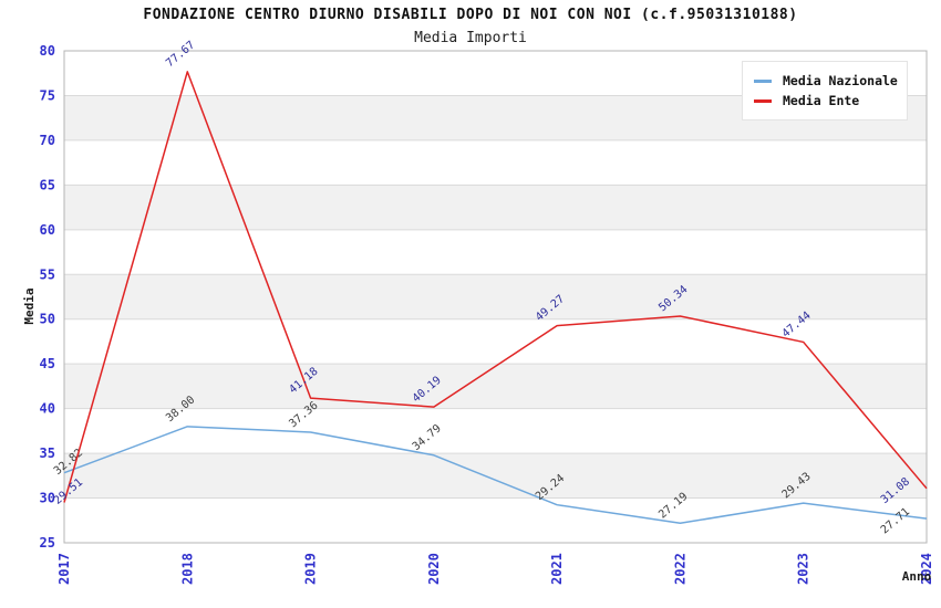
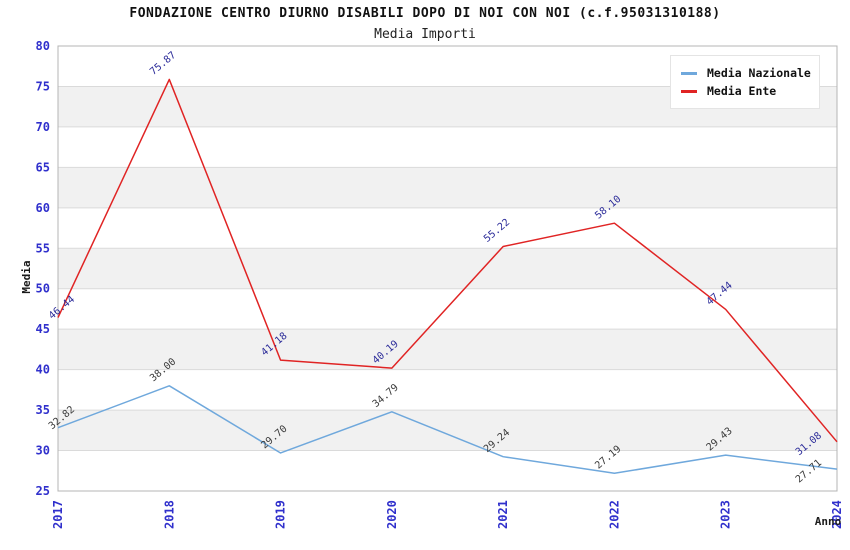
Media Ente/2017: 29.51 -> 46.44
Media Ente/2018: 77.67 -> 75.87
Media Nazionale/2019: 37.36 -> 29.70
Media Ente/2021: 49.27 -> 55.22
Media Ente/2022: 50.34 -> 58.10
